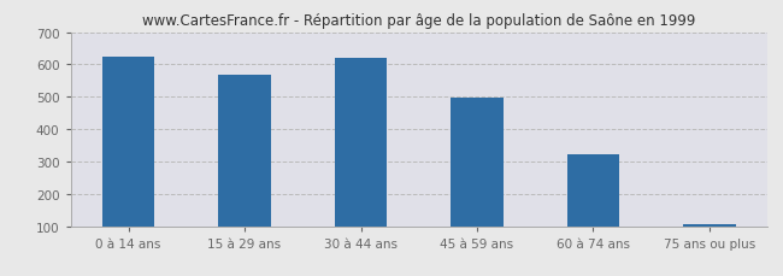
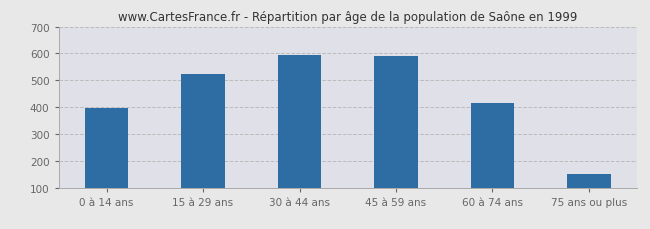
0 à 14 ans: 625 -> 395
15 à 29 ans: 567 -> 525
30 à 44 ans: 622 -> 595
45 à 59 ans: 498 -> 590
60 à 74 ans: 322 -> 415
75 ans ou plus: 105 -> 150
